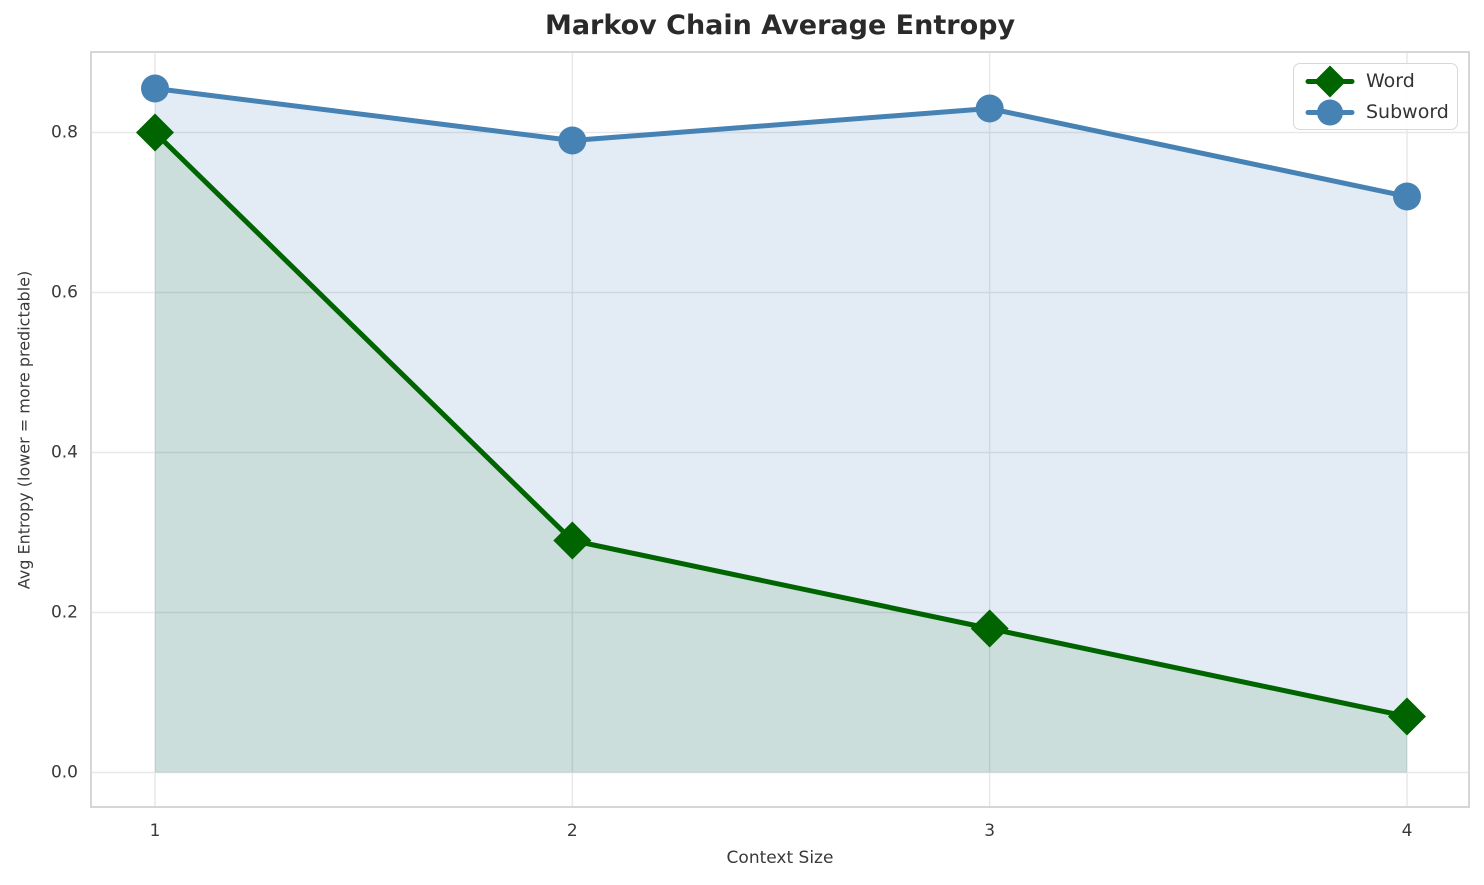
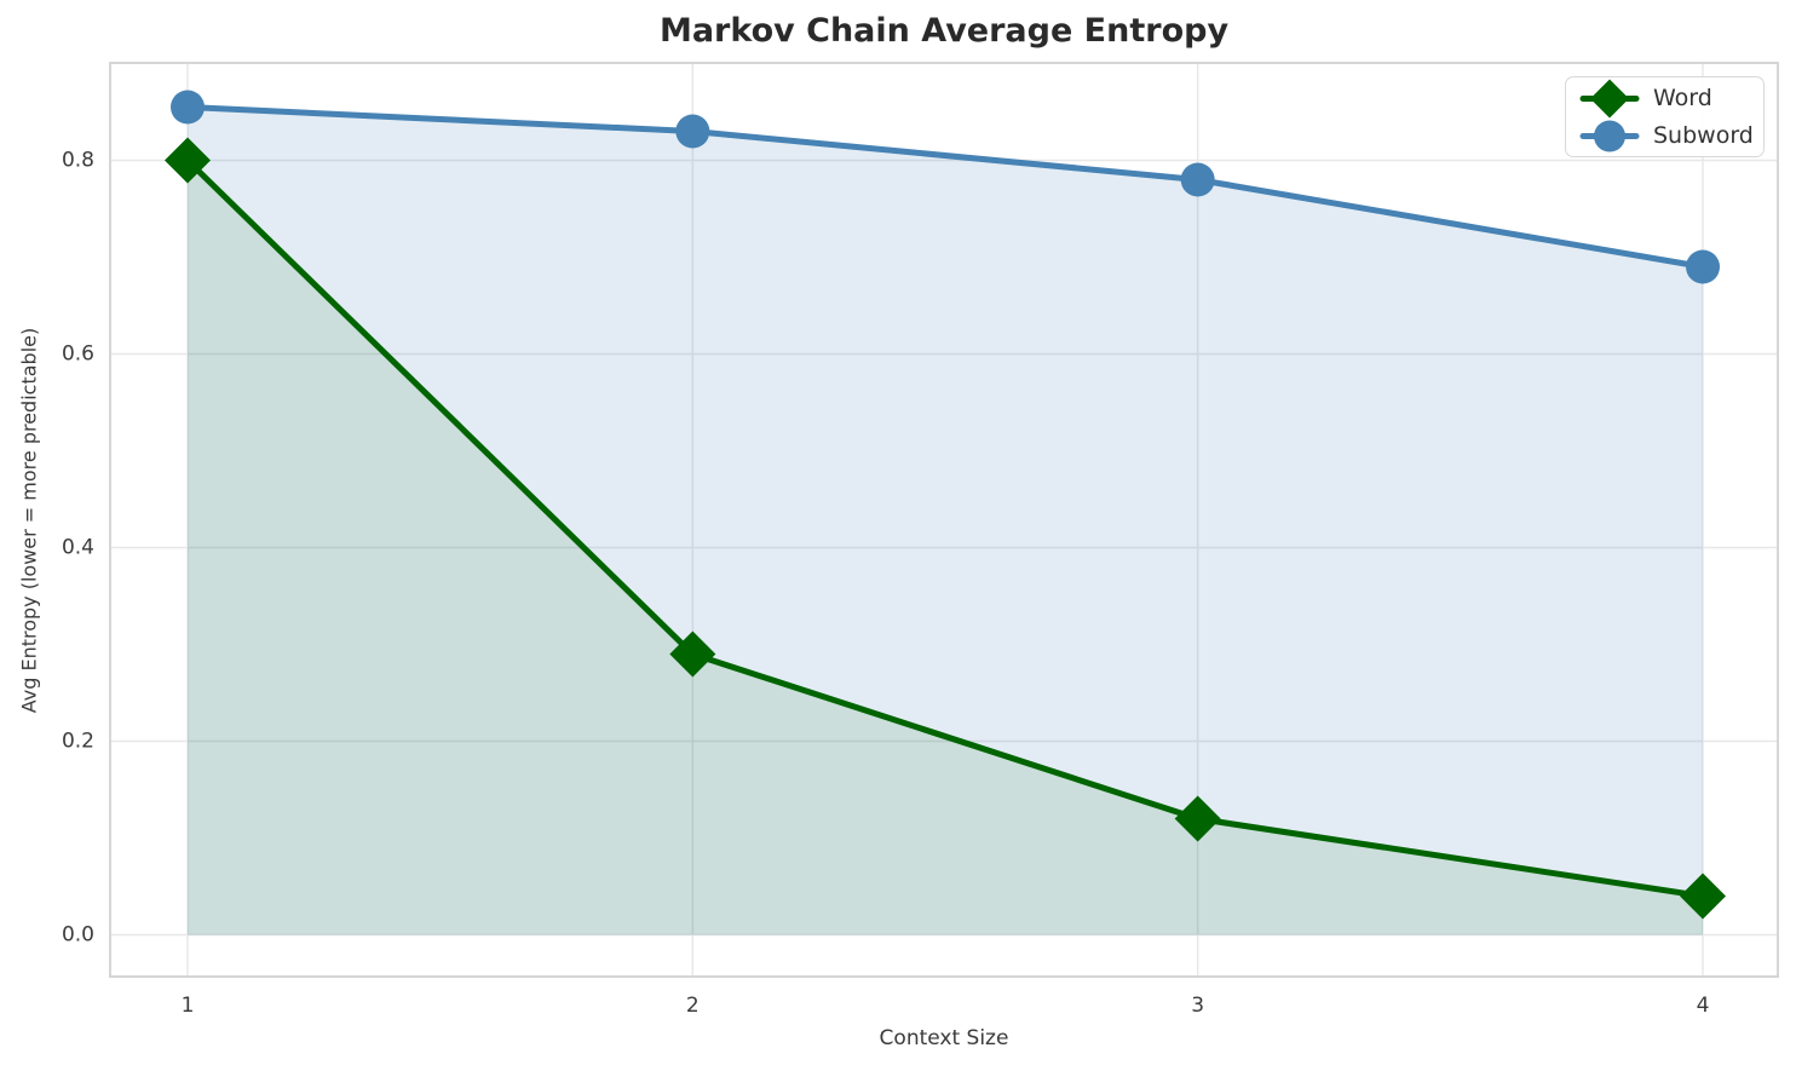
Subword/2: 0.79 -> 0.83
Word/3: 0.18 -> 0.12
Subword/3: 0.83 -> 0.78
Word/4: 0.07 -> 0.04
Subword/4: 0.72 -> 0.69
